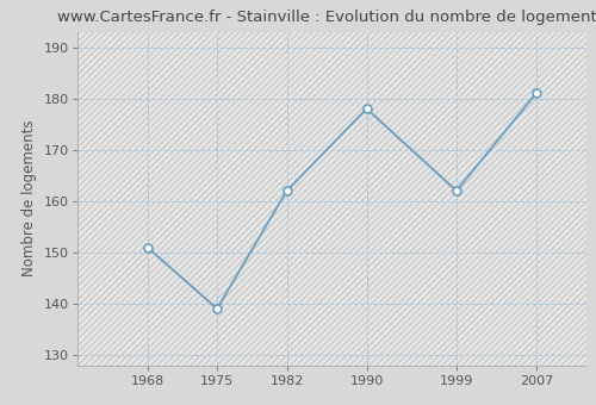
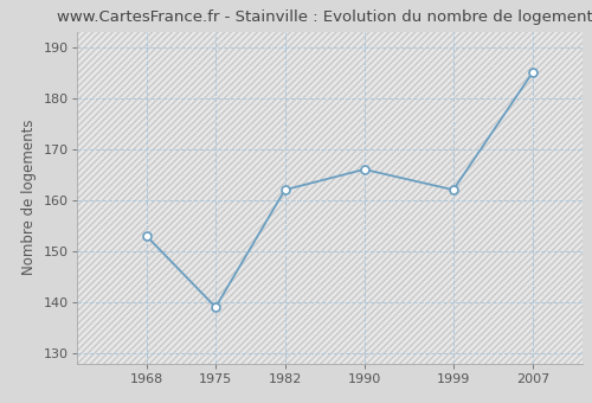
1968: 151 -> 153
1990: 178 -> 166
2007: 181 -> 185
